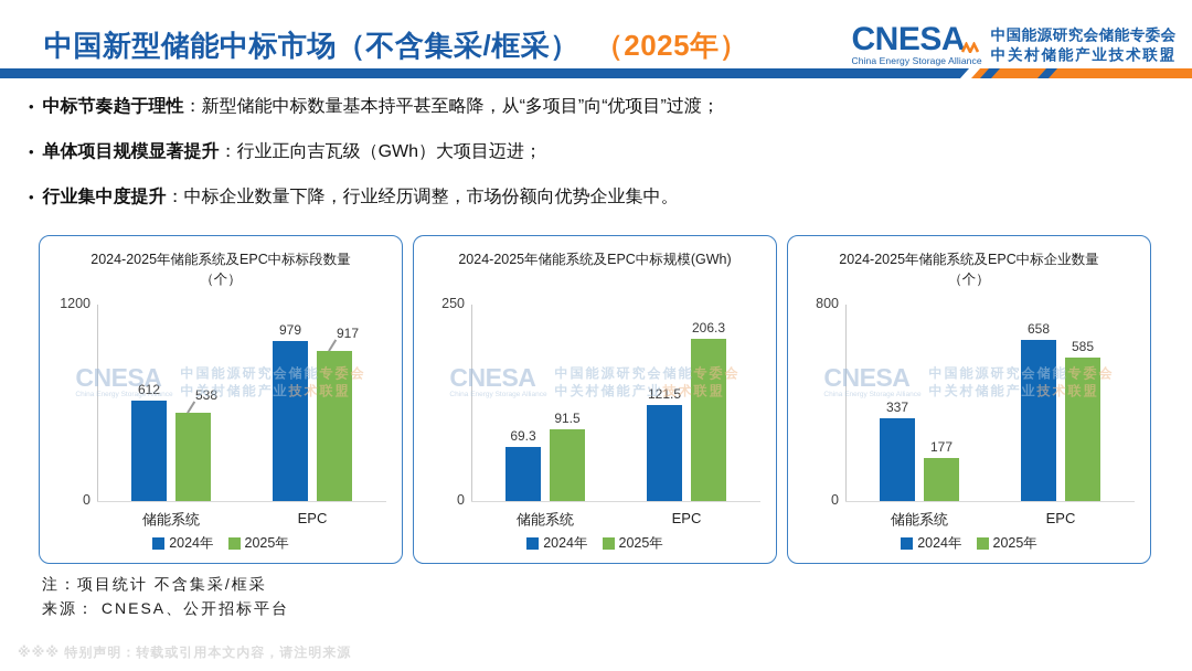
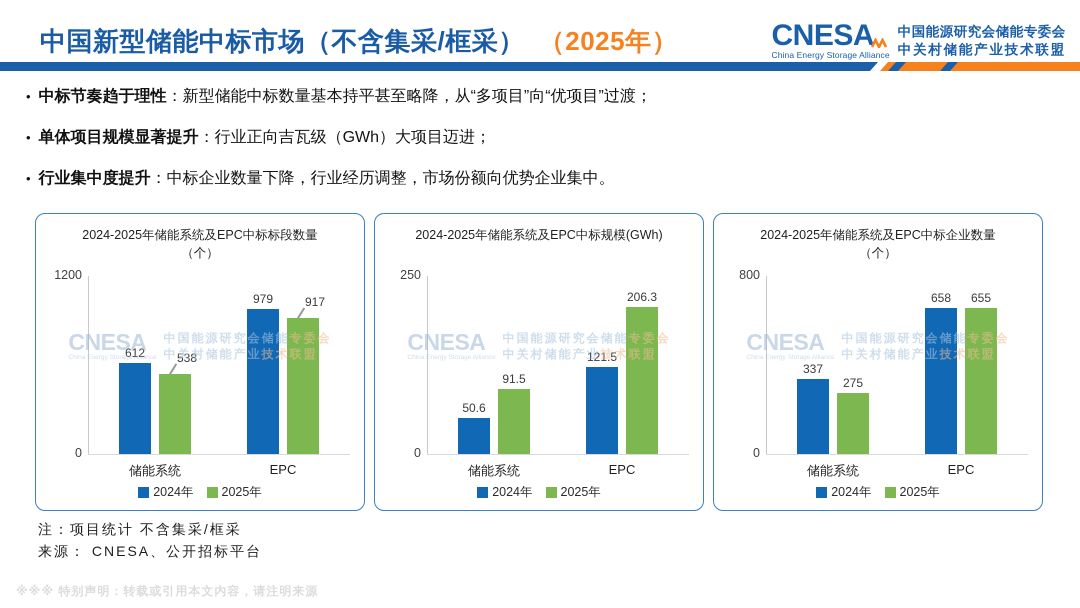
2024-2025年储能系统及EPC中标规模(GWh)/2024年/储能系统: 69.3 -> 50.6
2024-2025年储能系统及EPC中标企业数量（个）/2025年/储能系统: 177 -> 275
2024-2025年储能系统及EPC中标企业数量（个）/2025年/EPC: 585 -> 655
